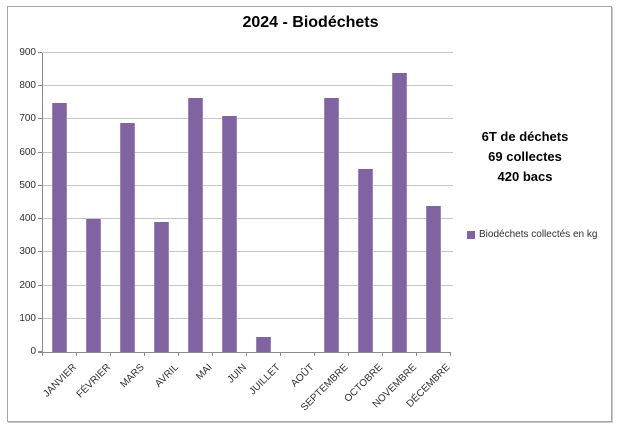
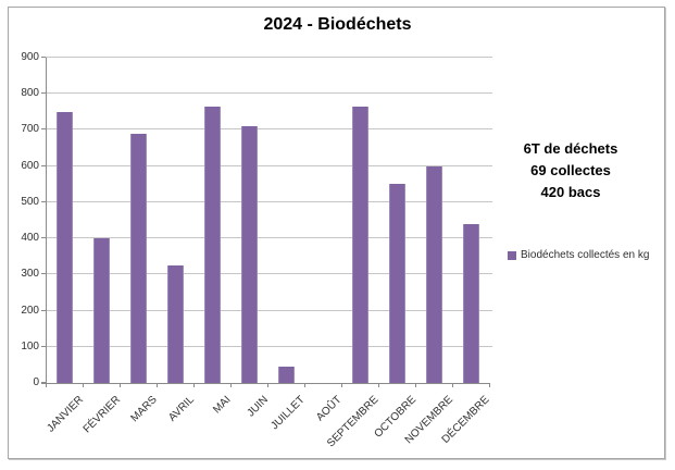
AVRIL: 390 -> 320
NOVEMBRE: 840 -> 600
